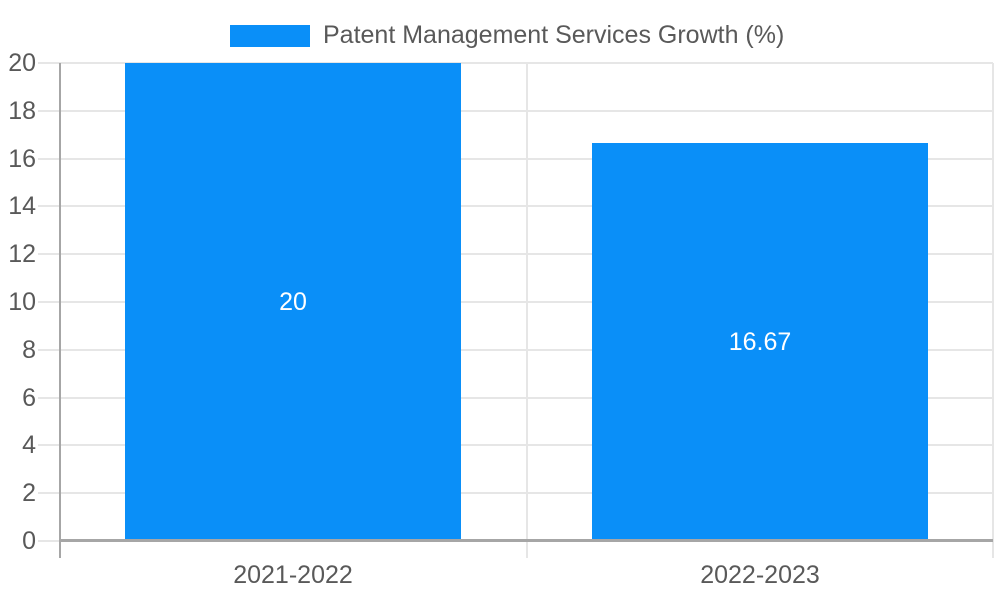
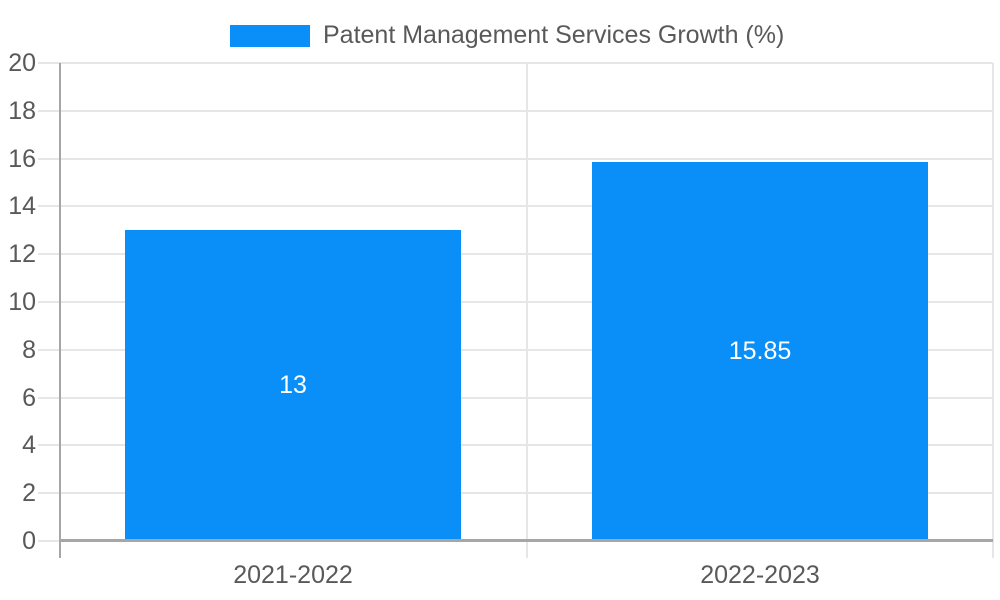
2021-2022: 20 -> 13
2022-2023: 16.67 -> 15.85
